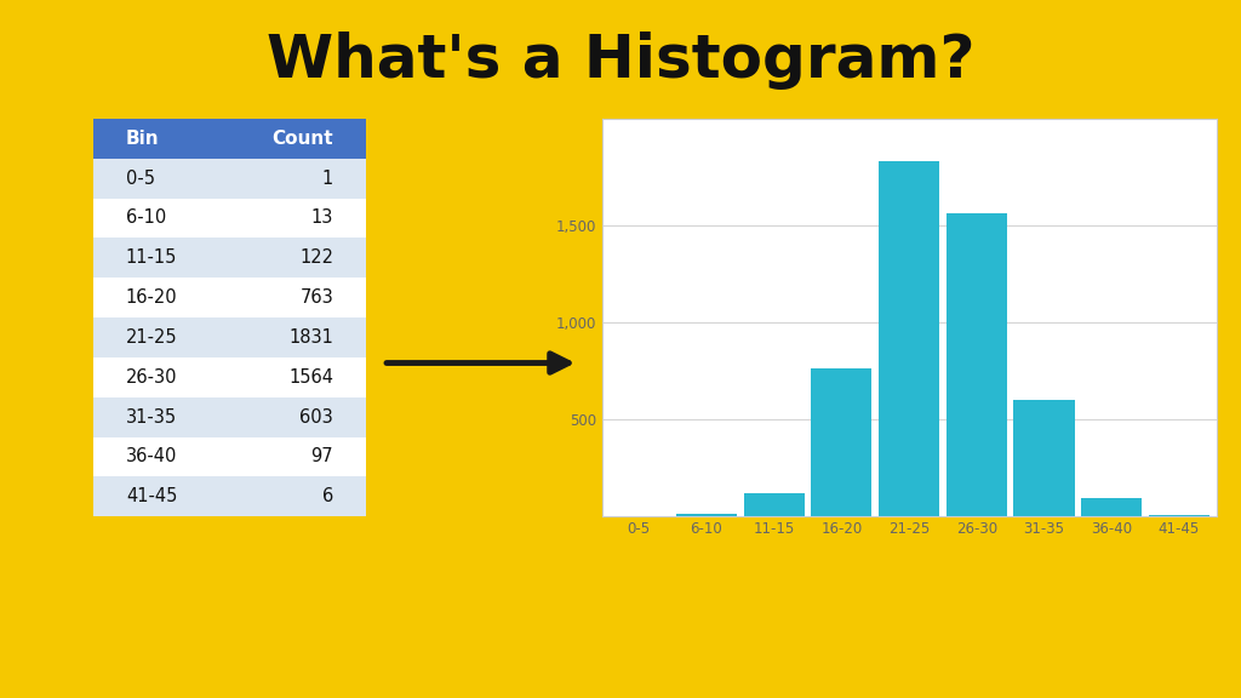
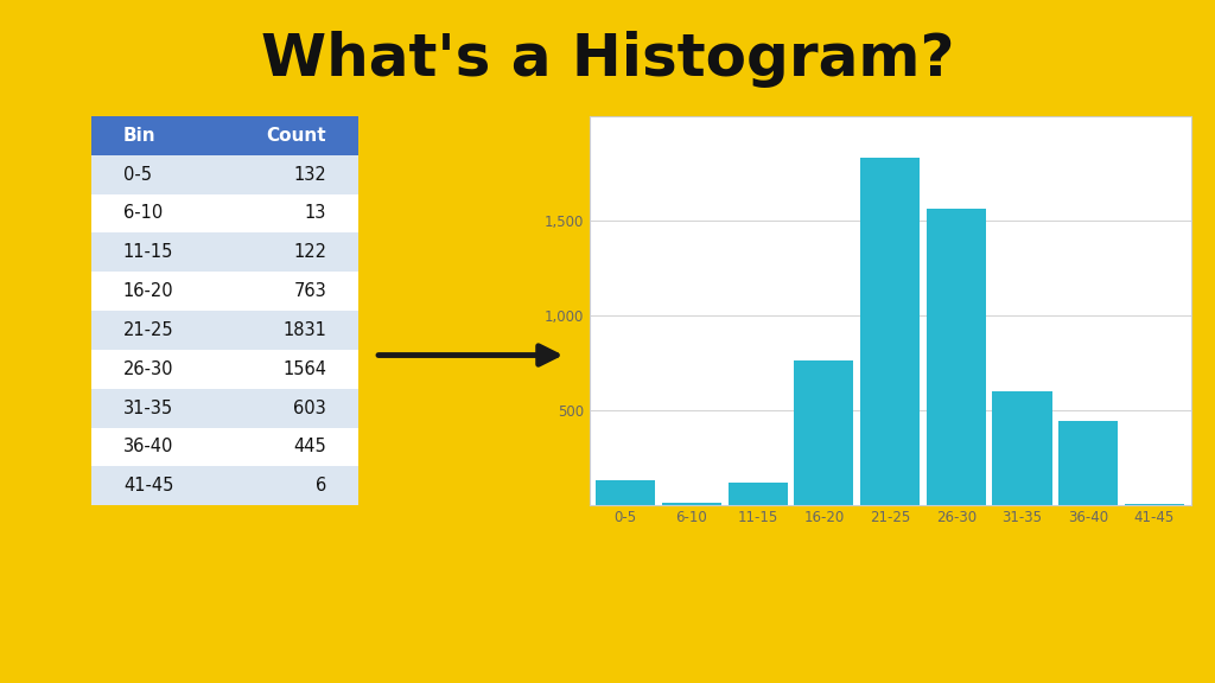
0-5: 1 -> 132
36-40: 97 -> 445
